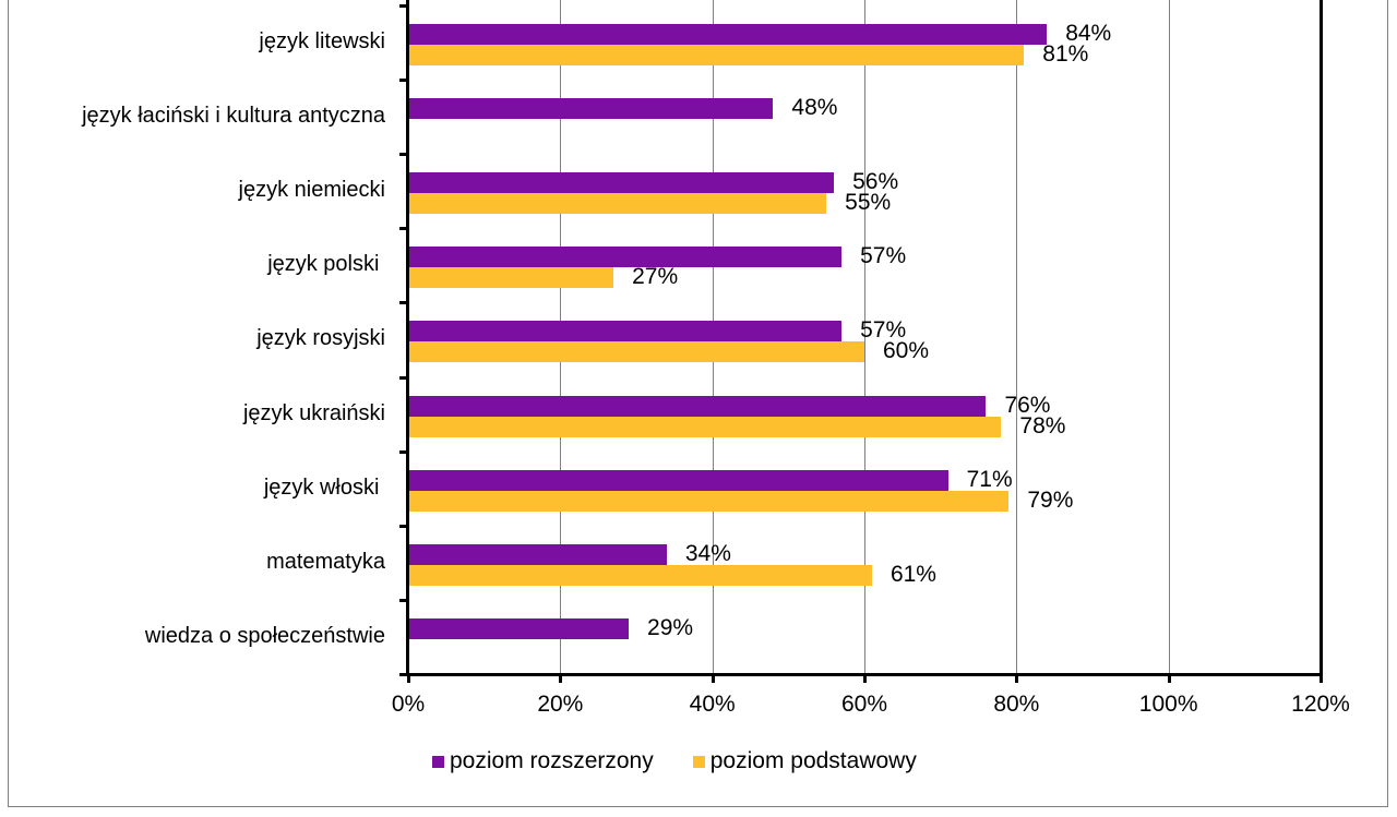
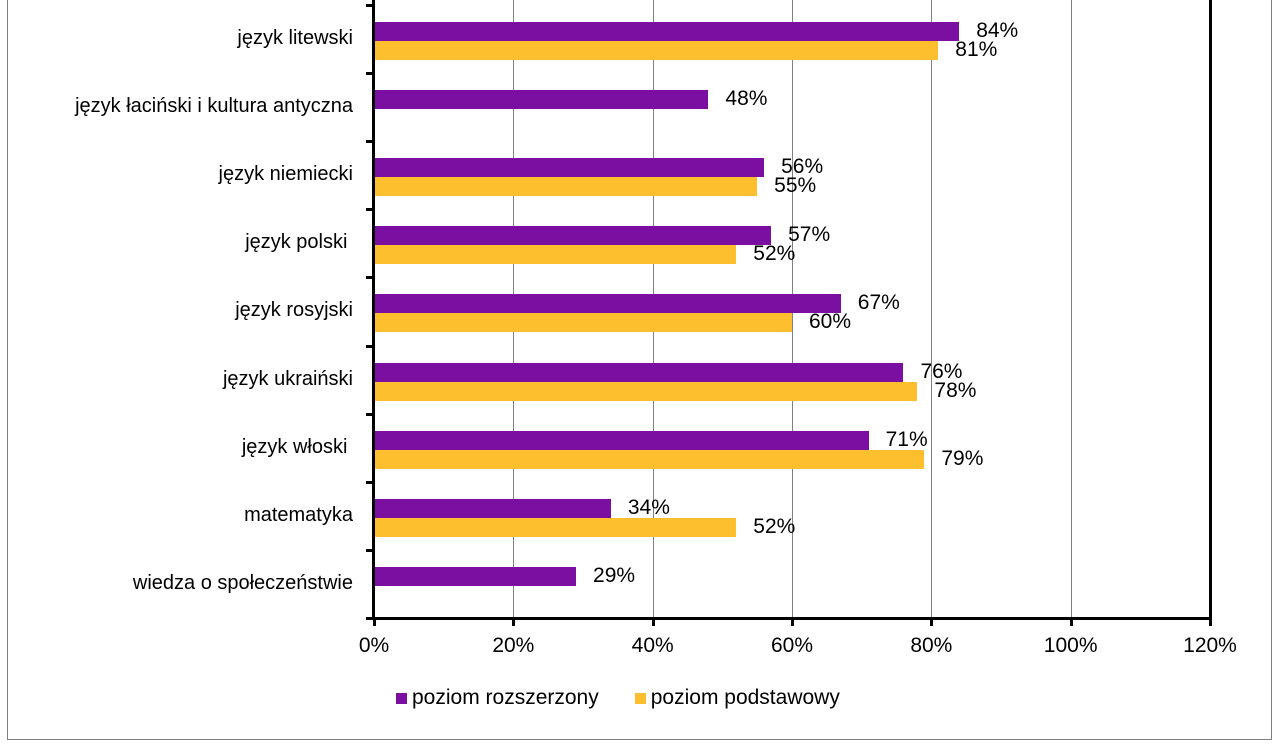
poziom podstawowy/język polski: 27% -> 52%
poziom rozszerzony/język rosyjski: 57% -> 67%
poziom podstawowy/matematyka: 61% -> 52%
